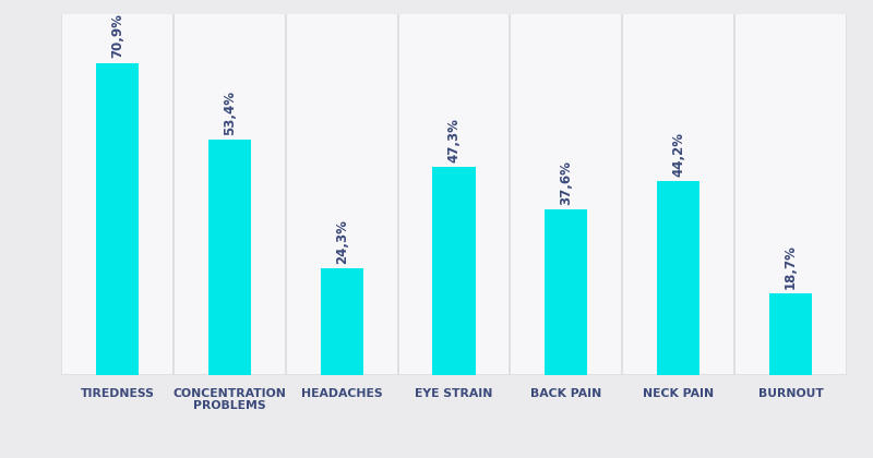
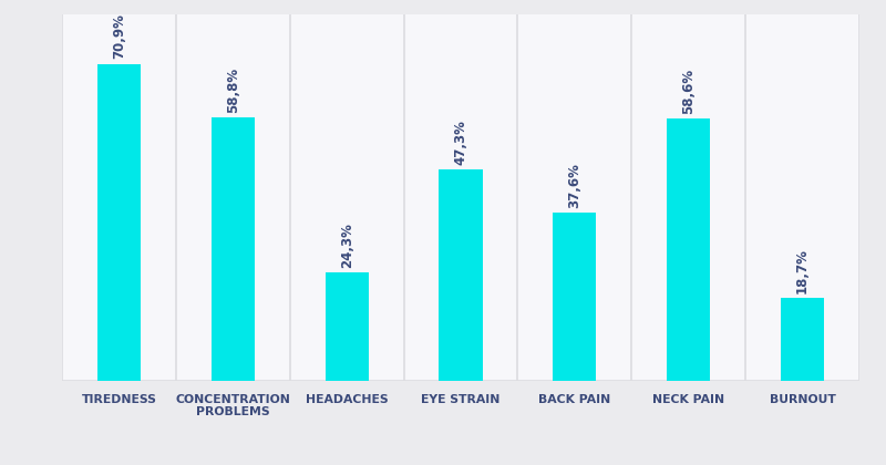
CONCENTRATION PROBLEMS: 53,4% -> 58,8%
NECK PAIN: 44,2% -> 58,6%
